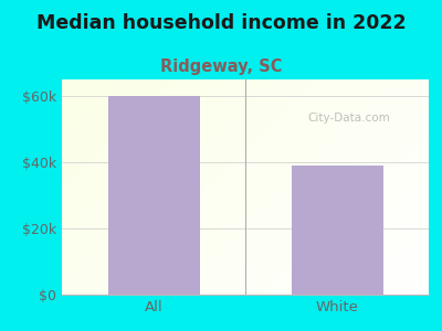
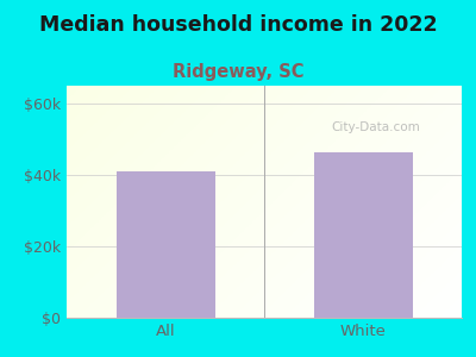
All: $60.0k -> $41.0k
White: $39.0k -> $46.5k
